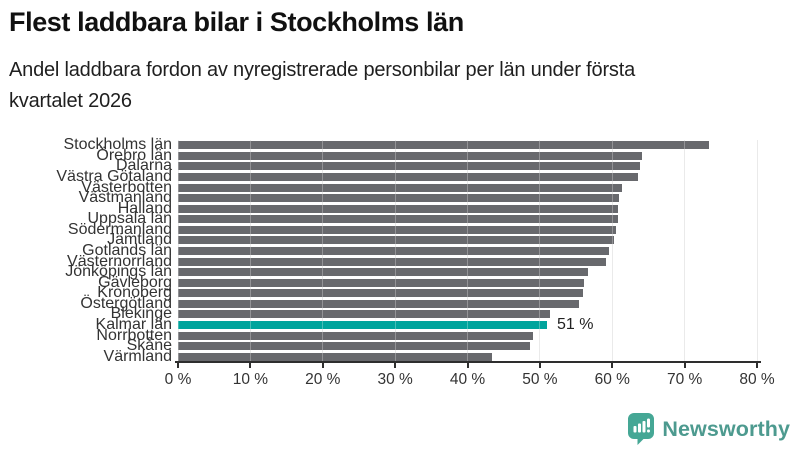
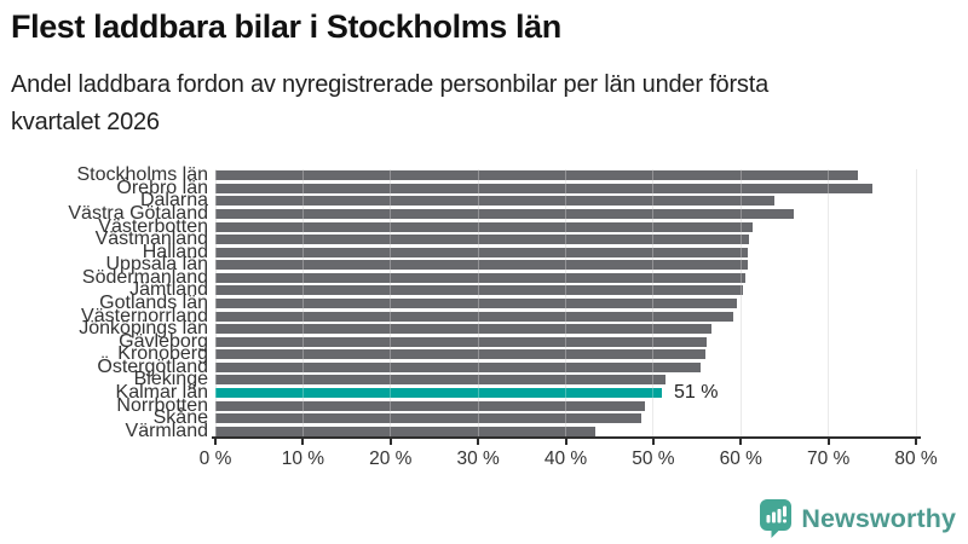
Örebro län: 64% -> 75%
Västra Götaland: 64% -> 66%
